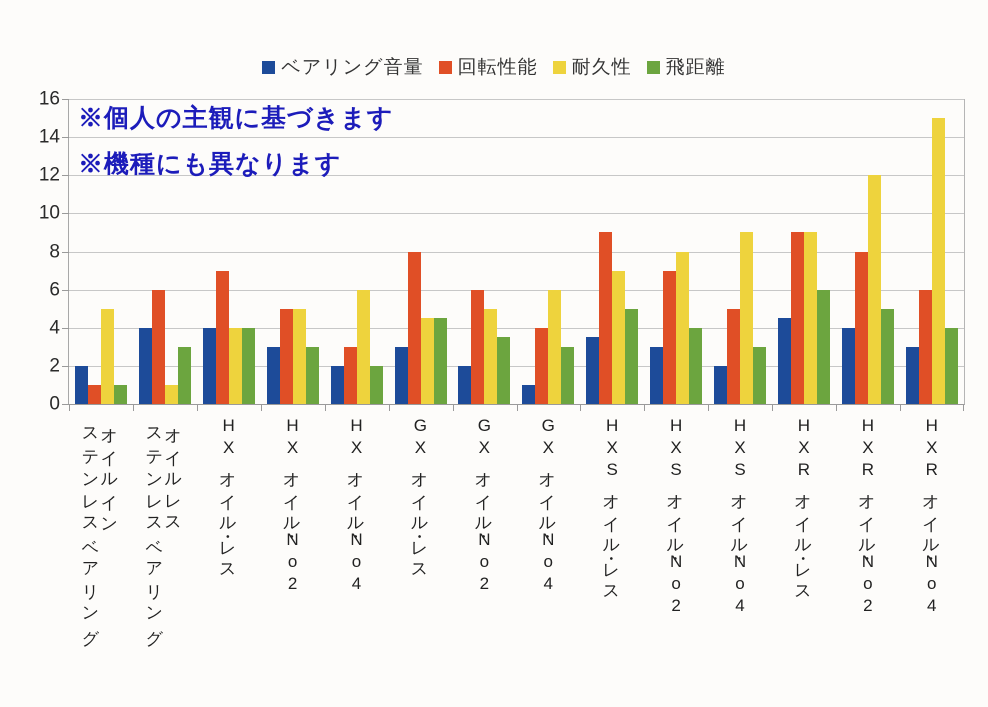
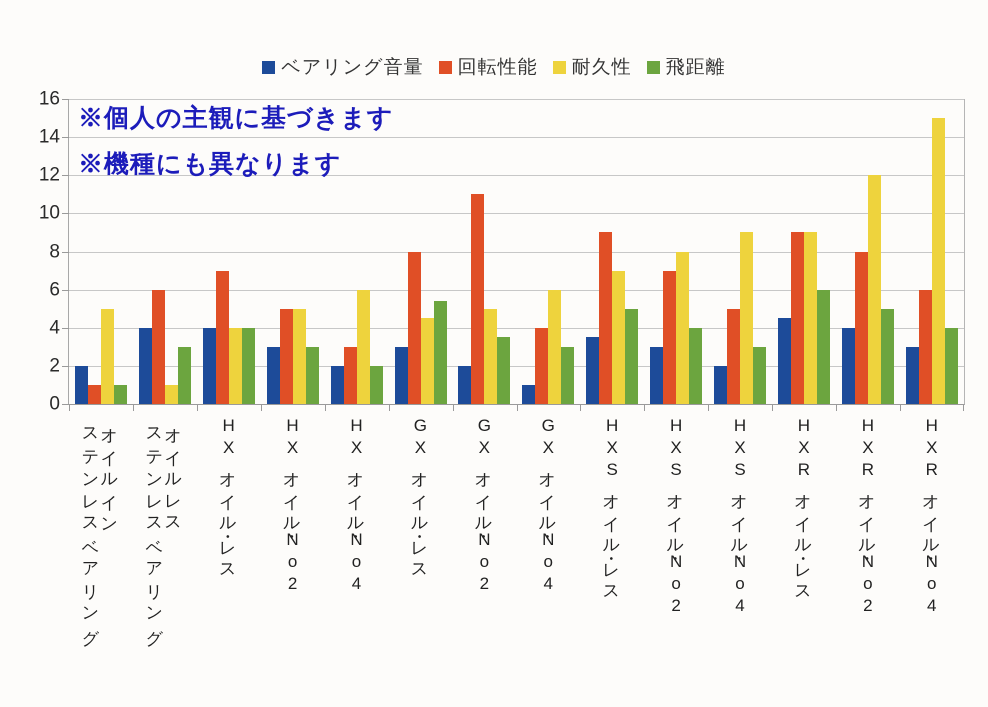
飛距離/GXオイル・レス: 4.5 -> 5.4
回転性能/GXオイル・No2: 6 -> 11
